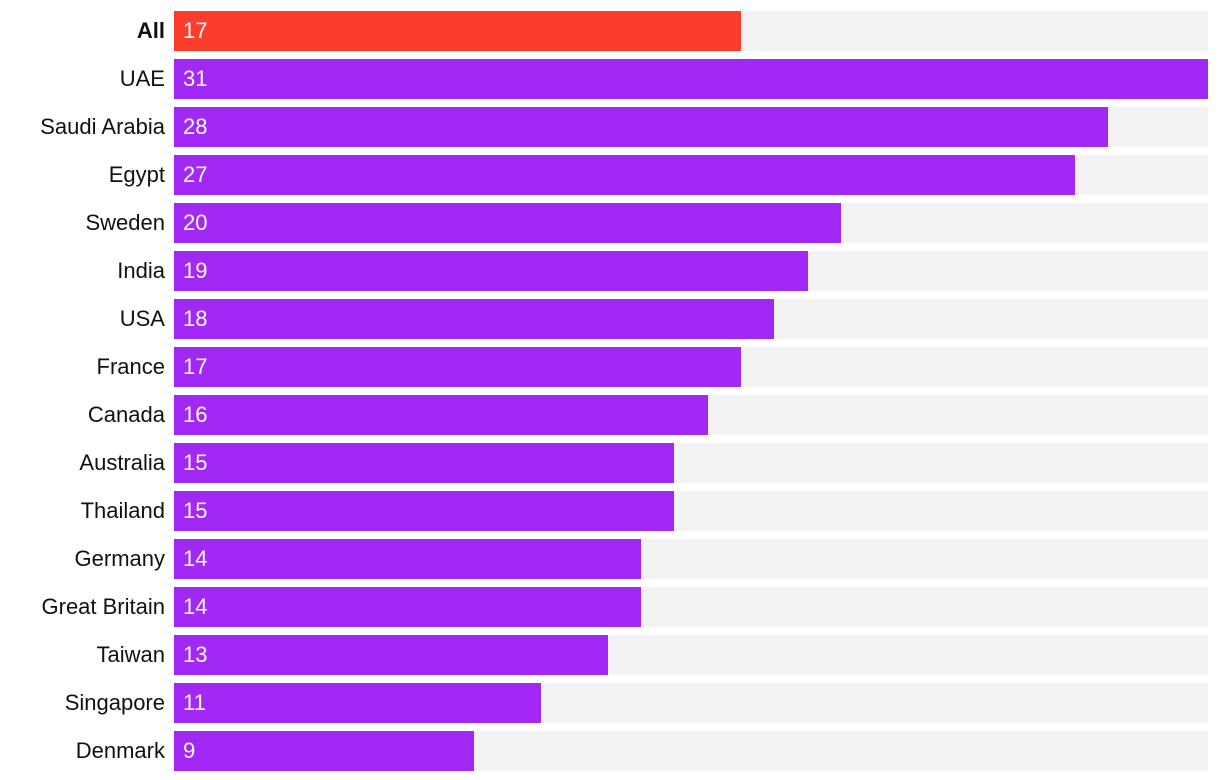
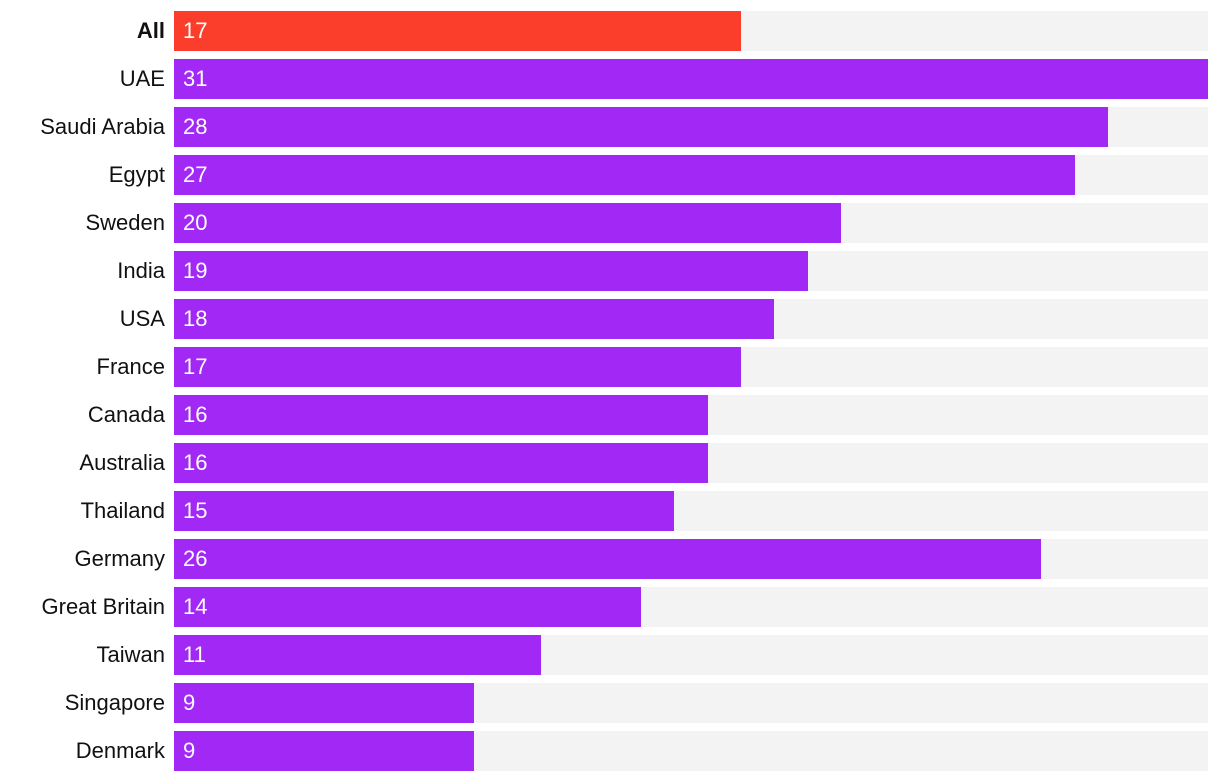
Australia: 15 -> 16
Germany: 14 -> 26
Taiwan: 13 -> 11
Singapore: 11 -> 9
